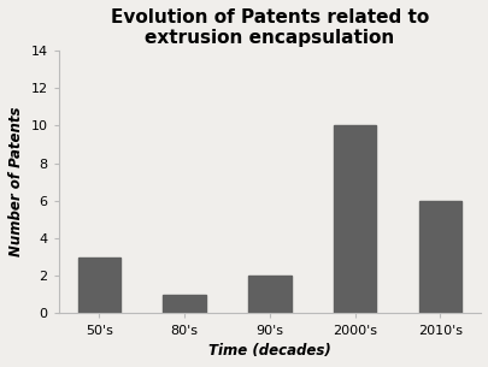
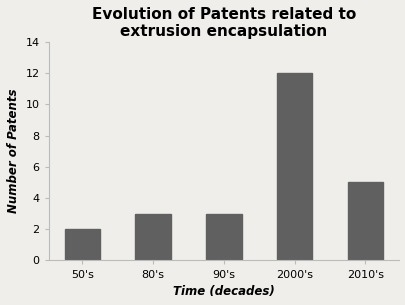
50's: 3 -> 2
80's: 1 -> 3
90's: 2 -> 3
2000's: 10 -> 12
2010's: 6 -> 5
